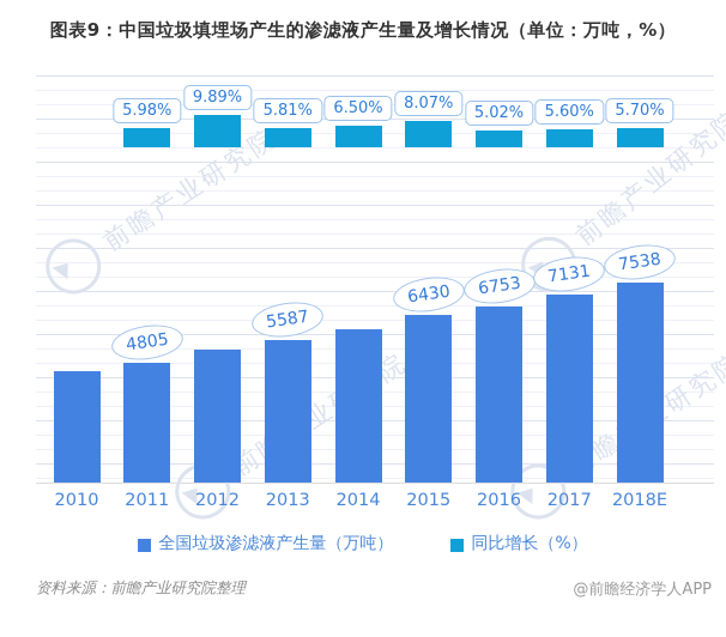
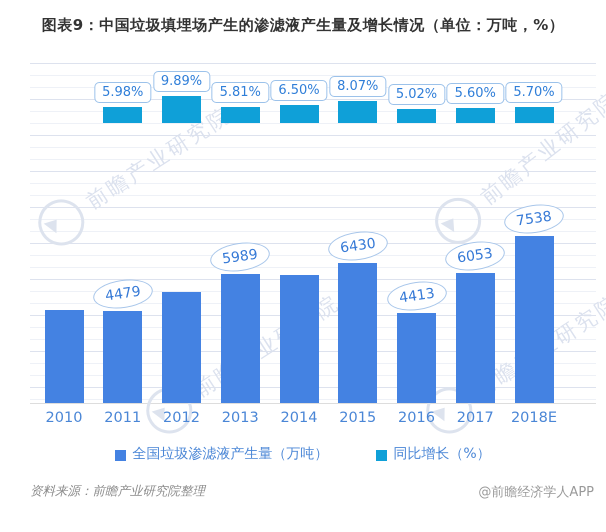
全国垃圾渗滤液产生量（万吨）/2011: 4805 -> 4479
全国垃圾渗滤液产生量（万吨）/2013: 5587 -> 5989
全国垃圾渗滤液产生量（万吨）/2016: 6753 -> 4413
全国垃圾渗滤液产生量（万吨）/2017: 7131 -> 6053
